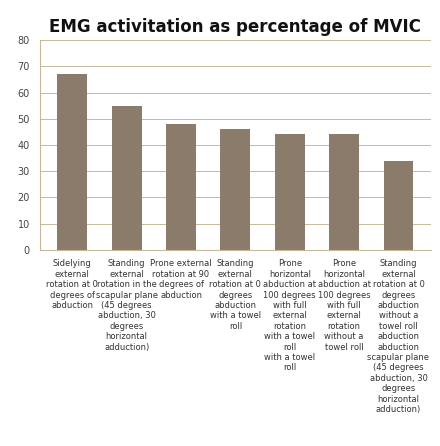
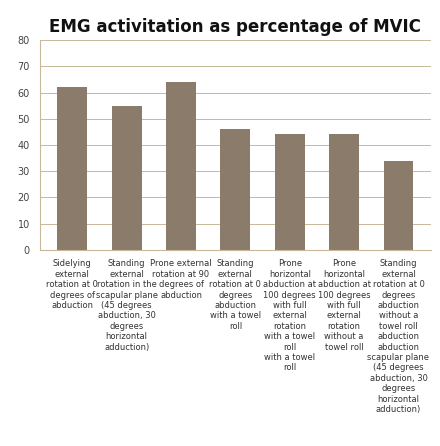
Sidelying external rotation at 0 degrees of abduction: 67 -> 62
Prone external rotation at 90 degrees of abduction: 48 -> 64
